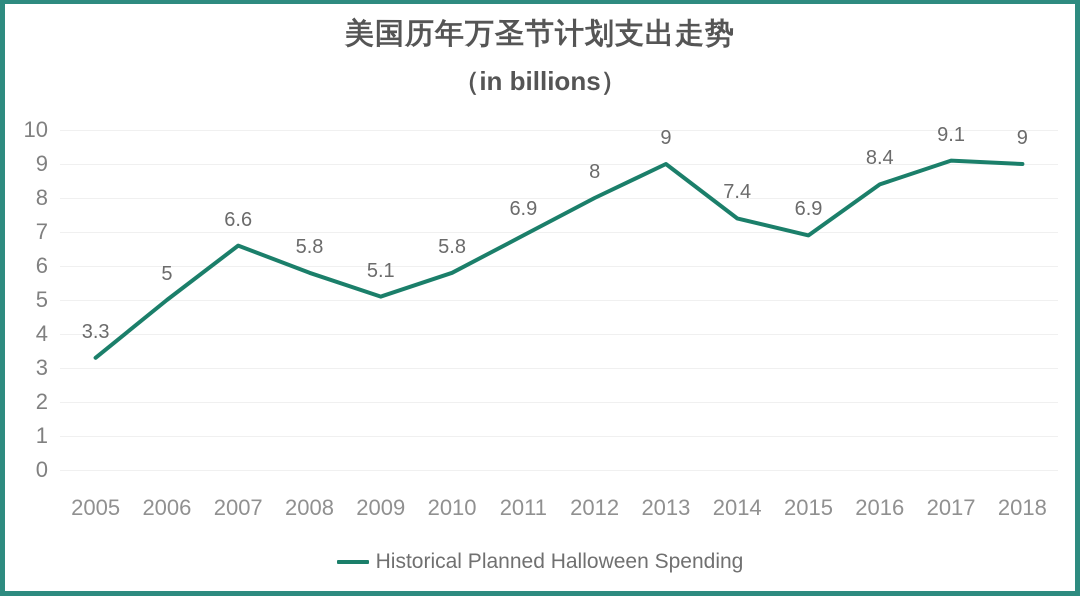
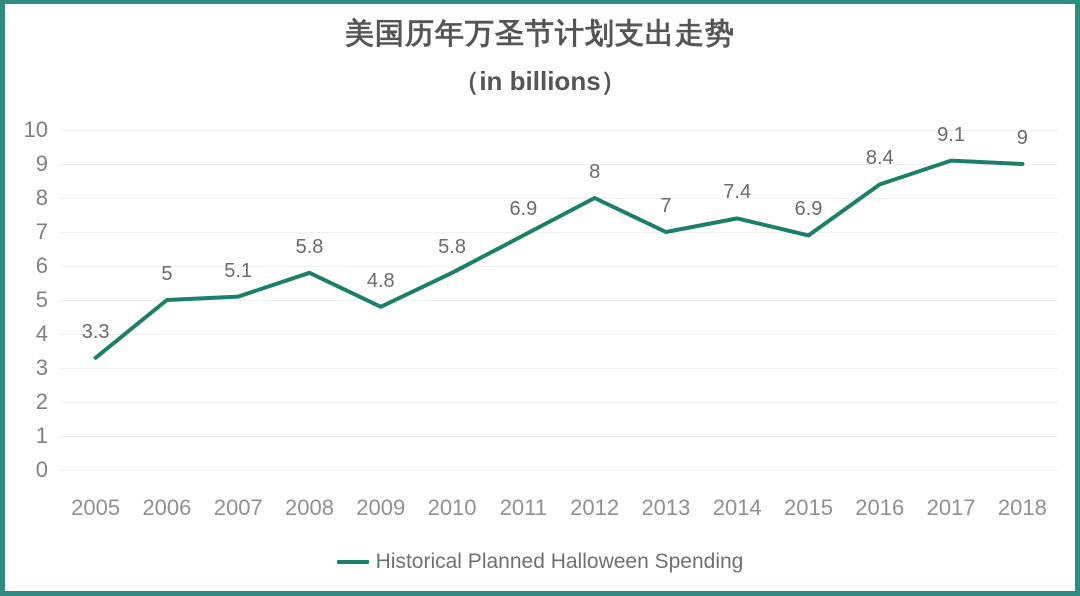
2007: 6.6 -> 5.1
2009: 5.1 -> 4.8
2013: 9 -> 7
